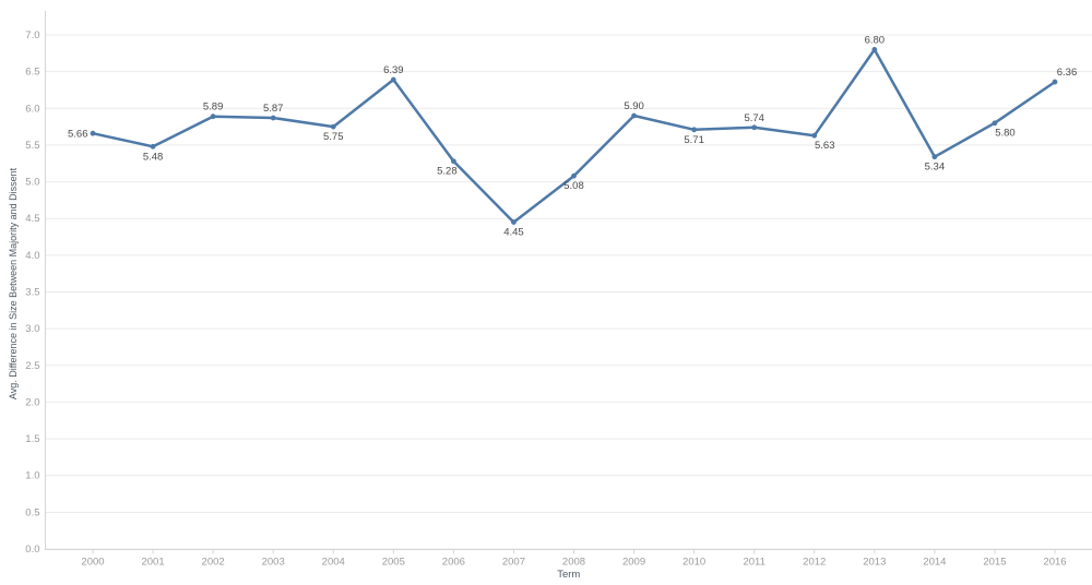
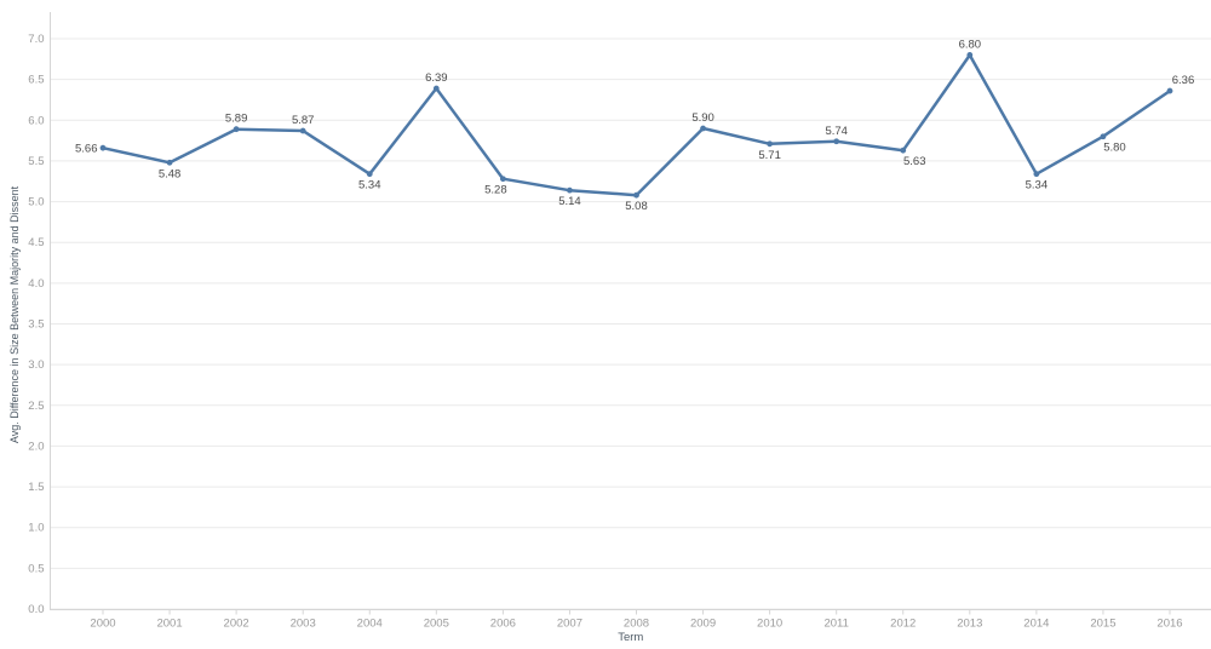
2004: 5.75 -> 5.34
2007: 4.45 -> 5.14
